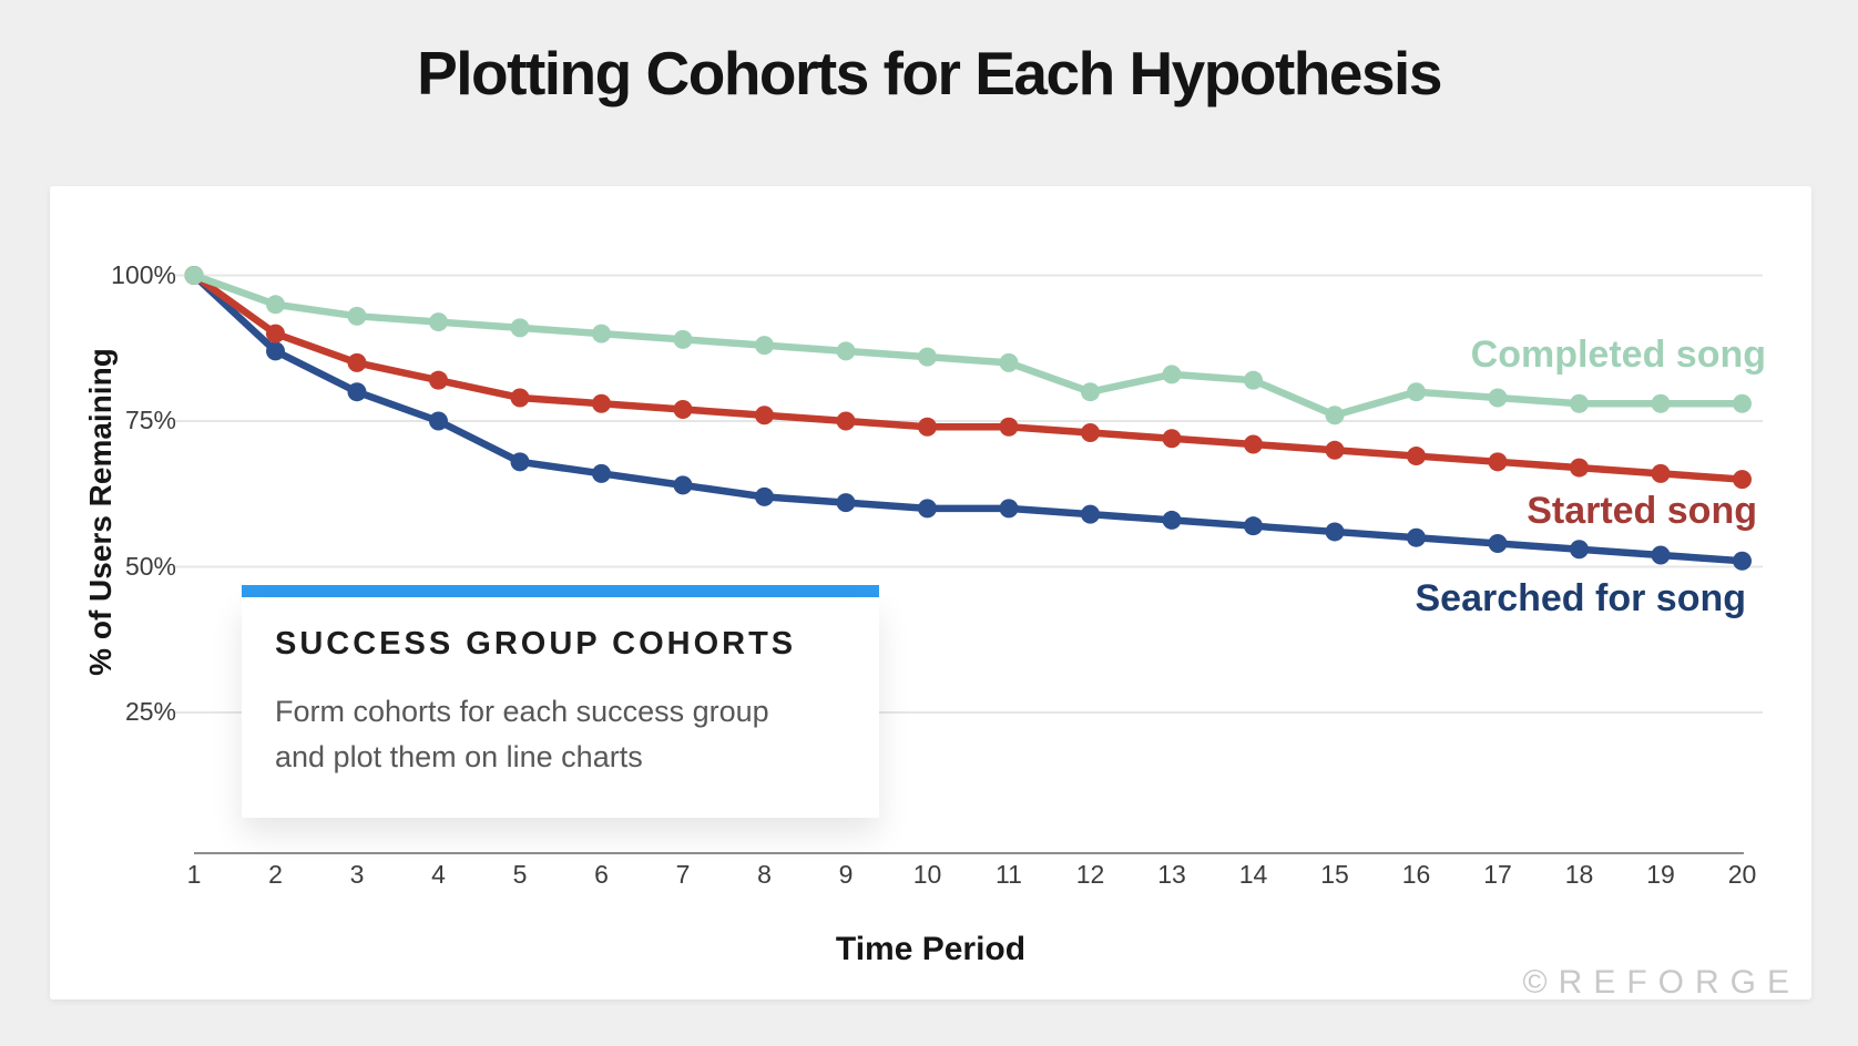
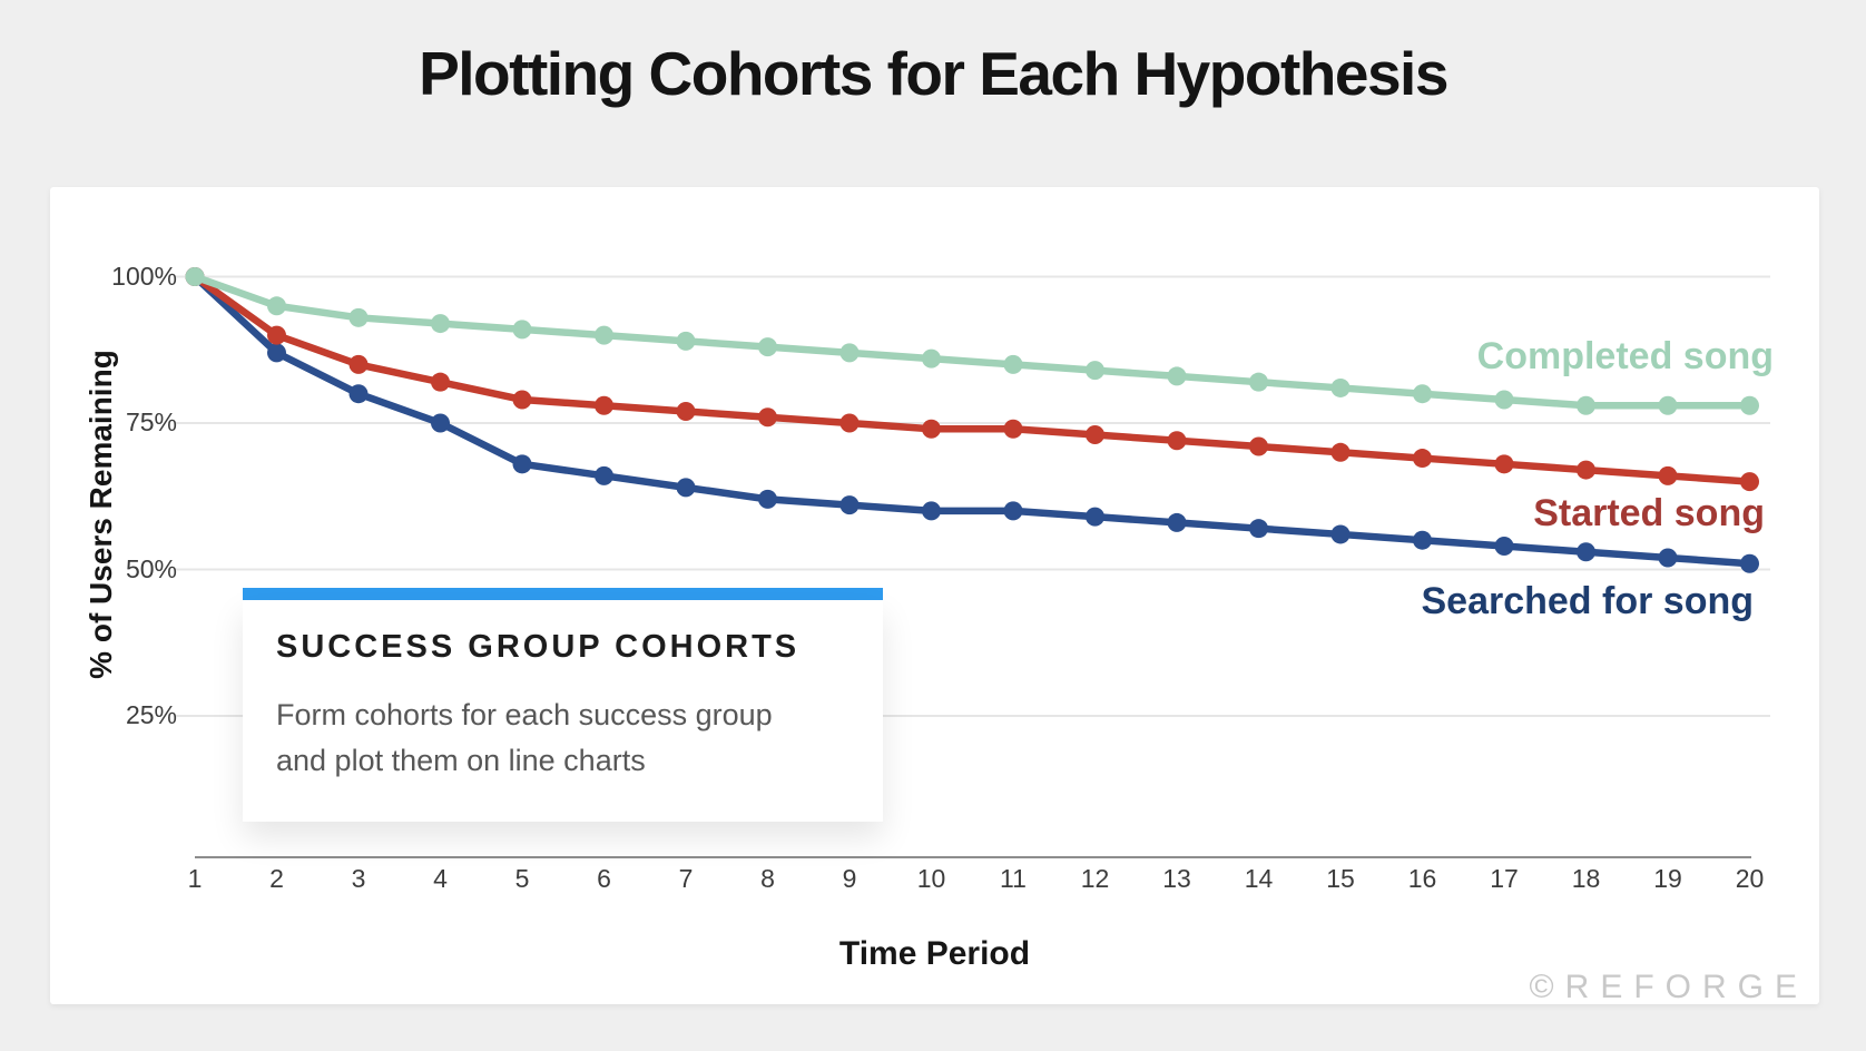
Completed song/12: 80% -> 84%
Completed song/15: 76% -> 81%
